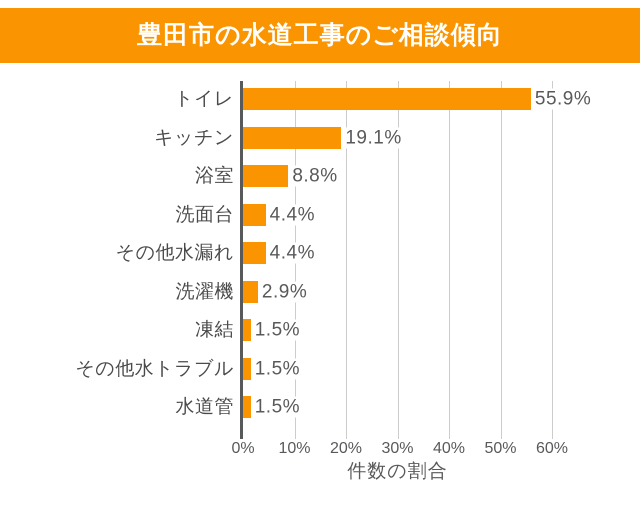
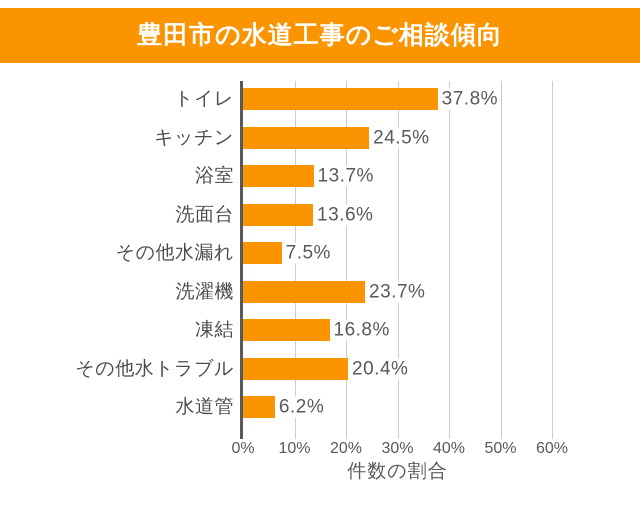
トイレ: 55.9% -> 37.8%
キッチン: 19.1% -> 24.5%
浴室: 8.8% -> 13.7%
洗面台: 4.4% -> 13.6%
その他水漏れ: 4.4% -> 7.5%
洗濯機: 2.9% -> 23.7%
凍結: 1.5% -> 16.8%
その他水トラブル: 1.5% -> 20.4%
水道管: 1.5% -> 6.2%
